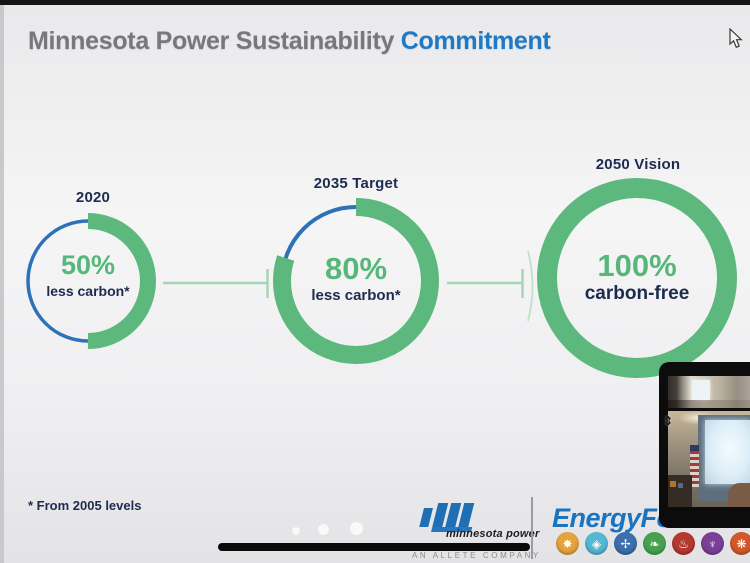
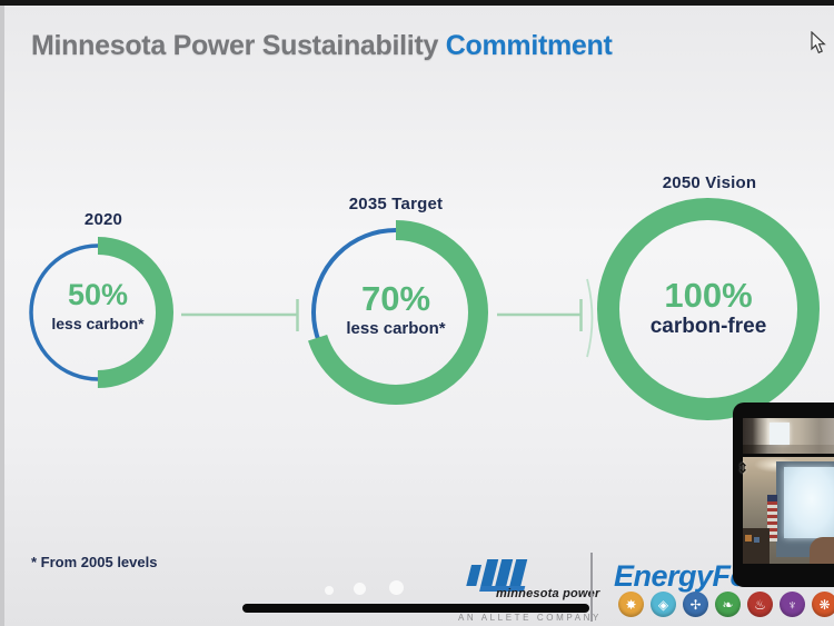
2035 Target: 80% -> 70%
